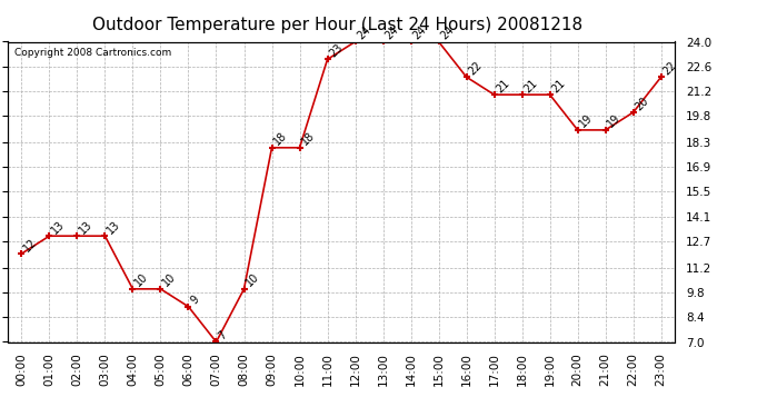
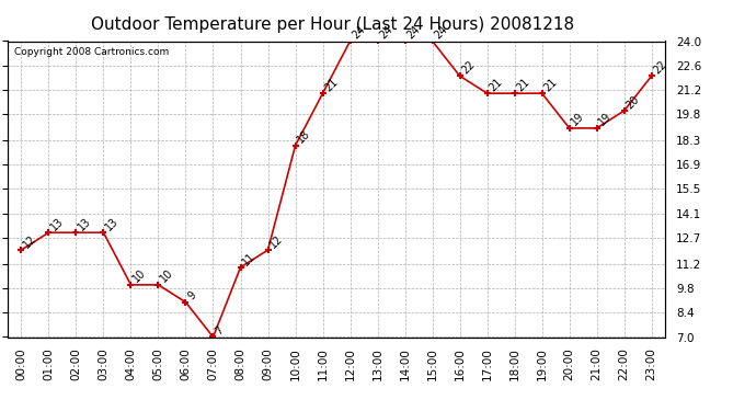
08:00: 10 -> 11
09:00: 18 -> 12
11:00: 23 -> 21
